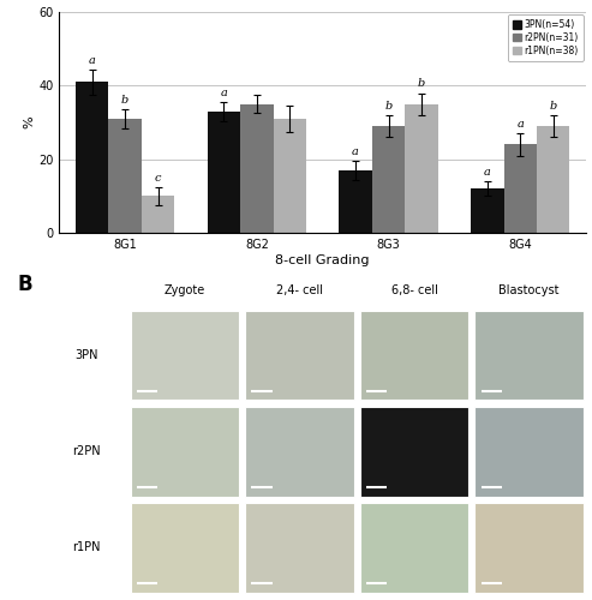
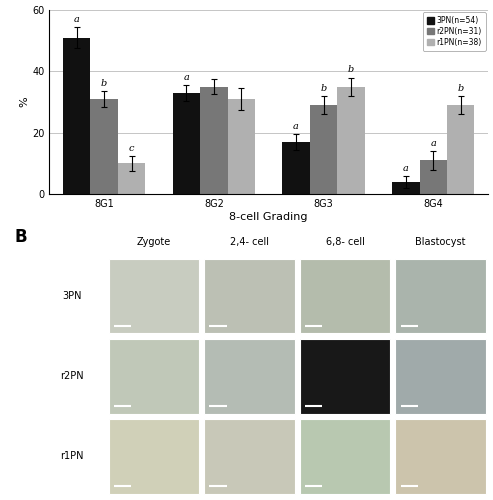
3PN(n=54)/8G1: 41 -> 51
3PN(n=54)/8G4: 12 -> 4
r2PN(n=31)/8G4: 24 -> 11
